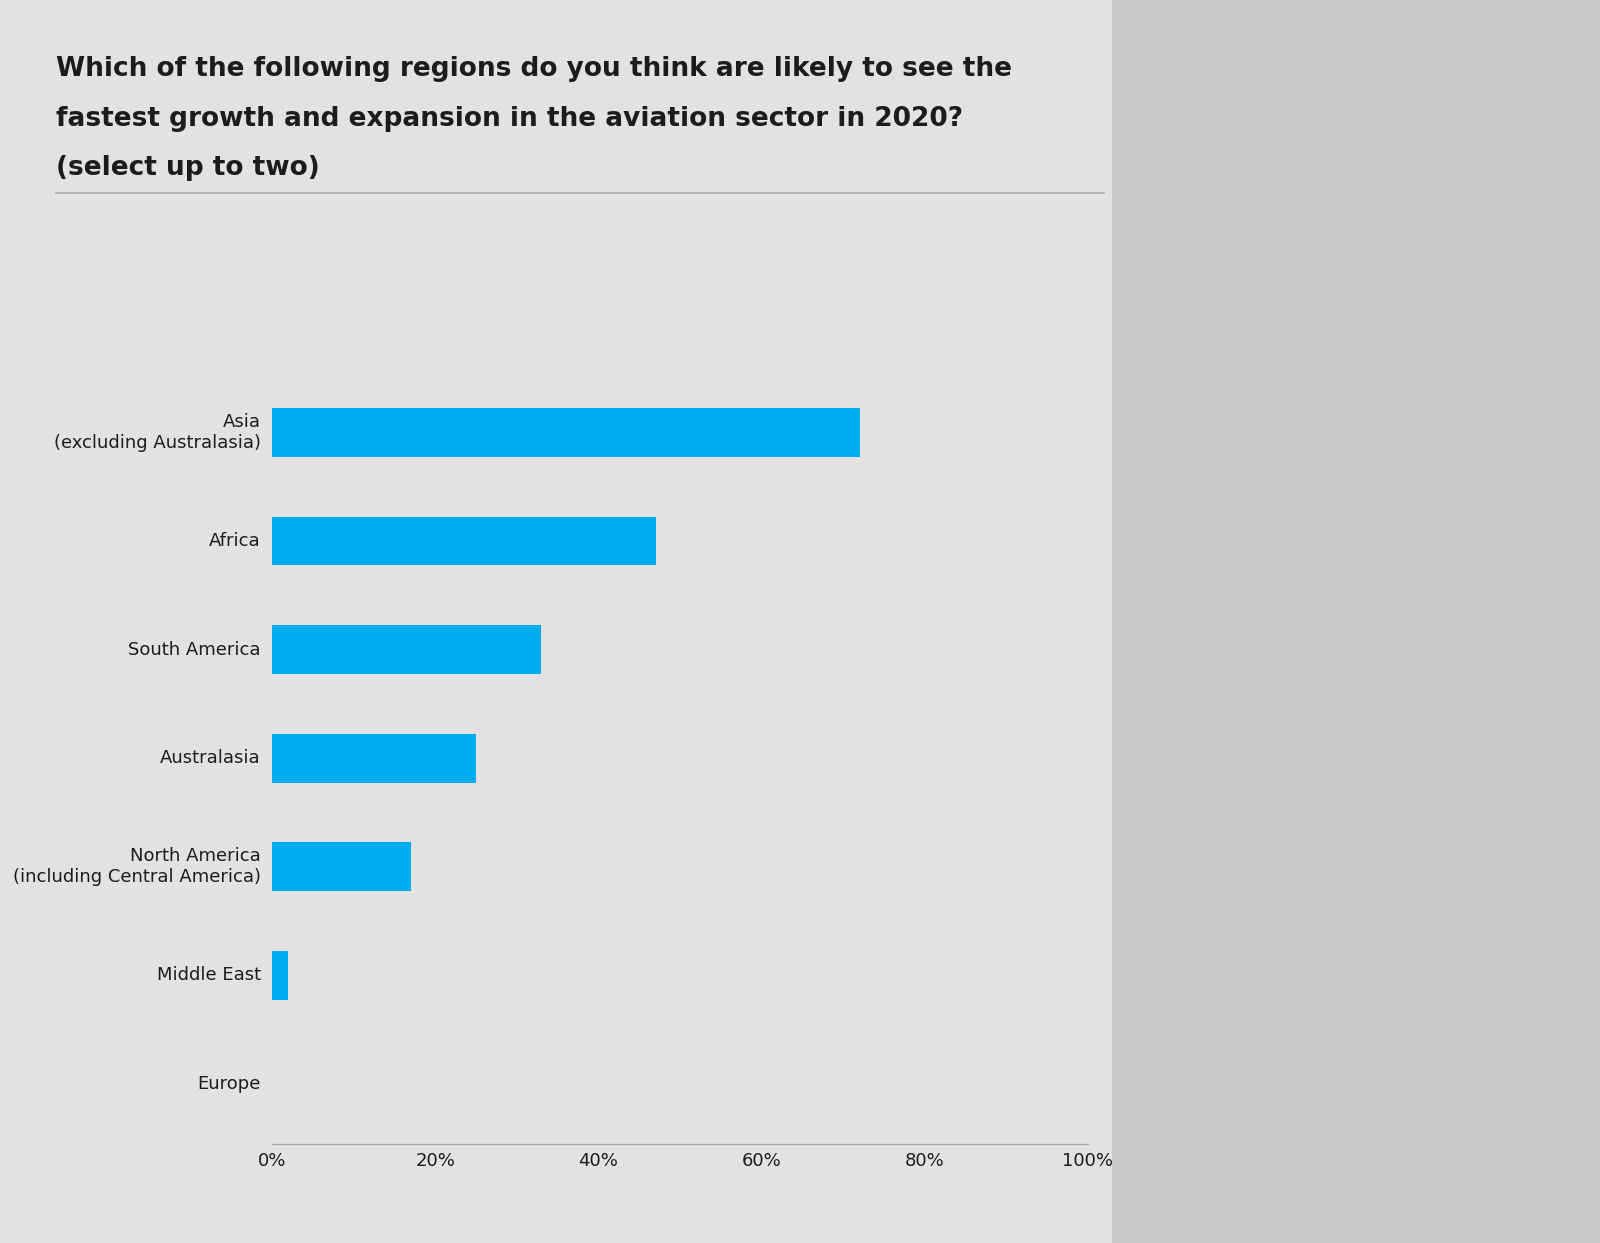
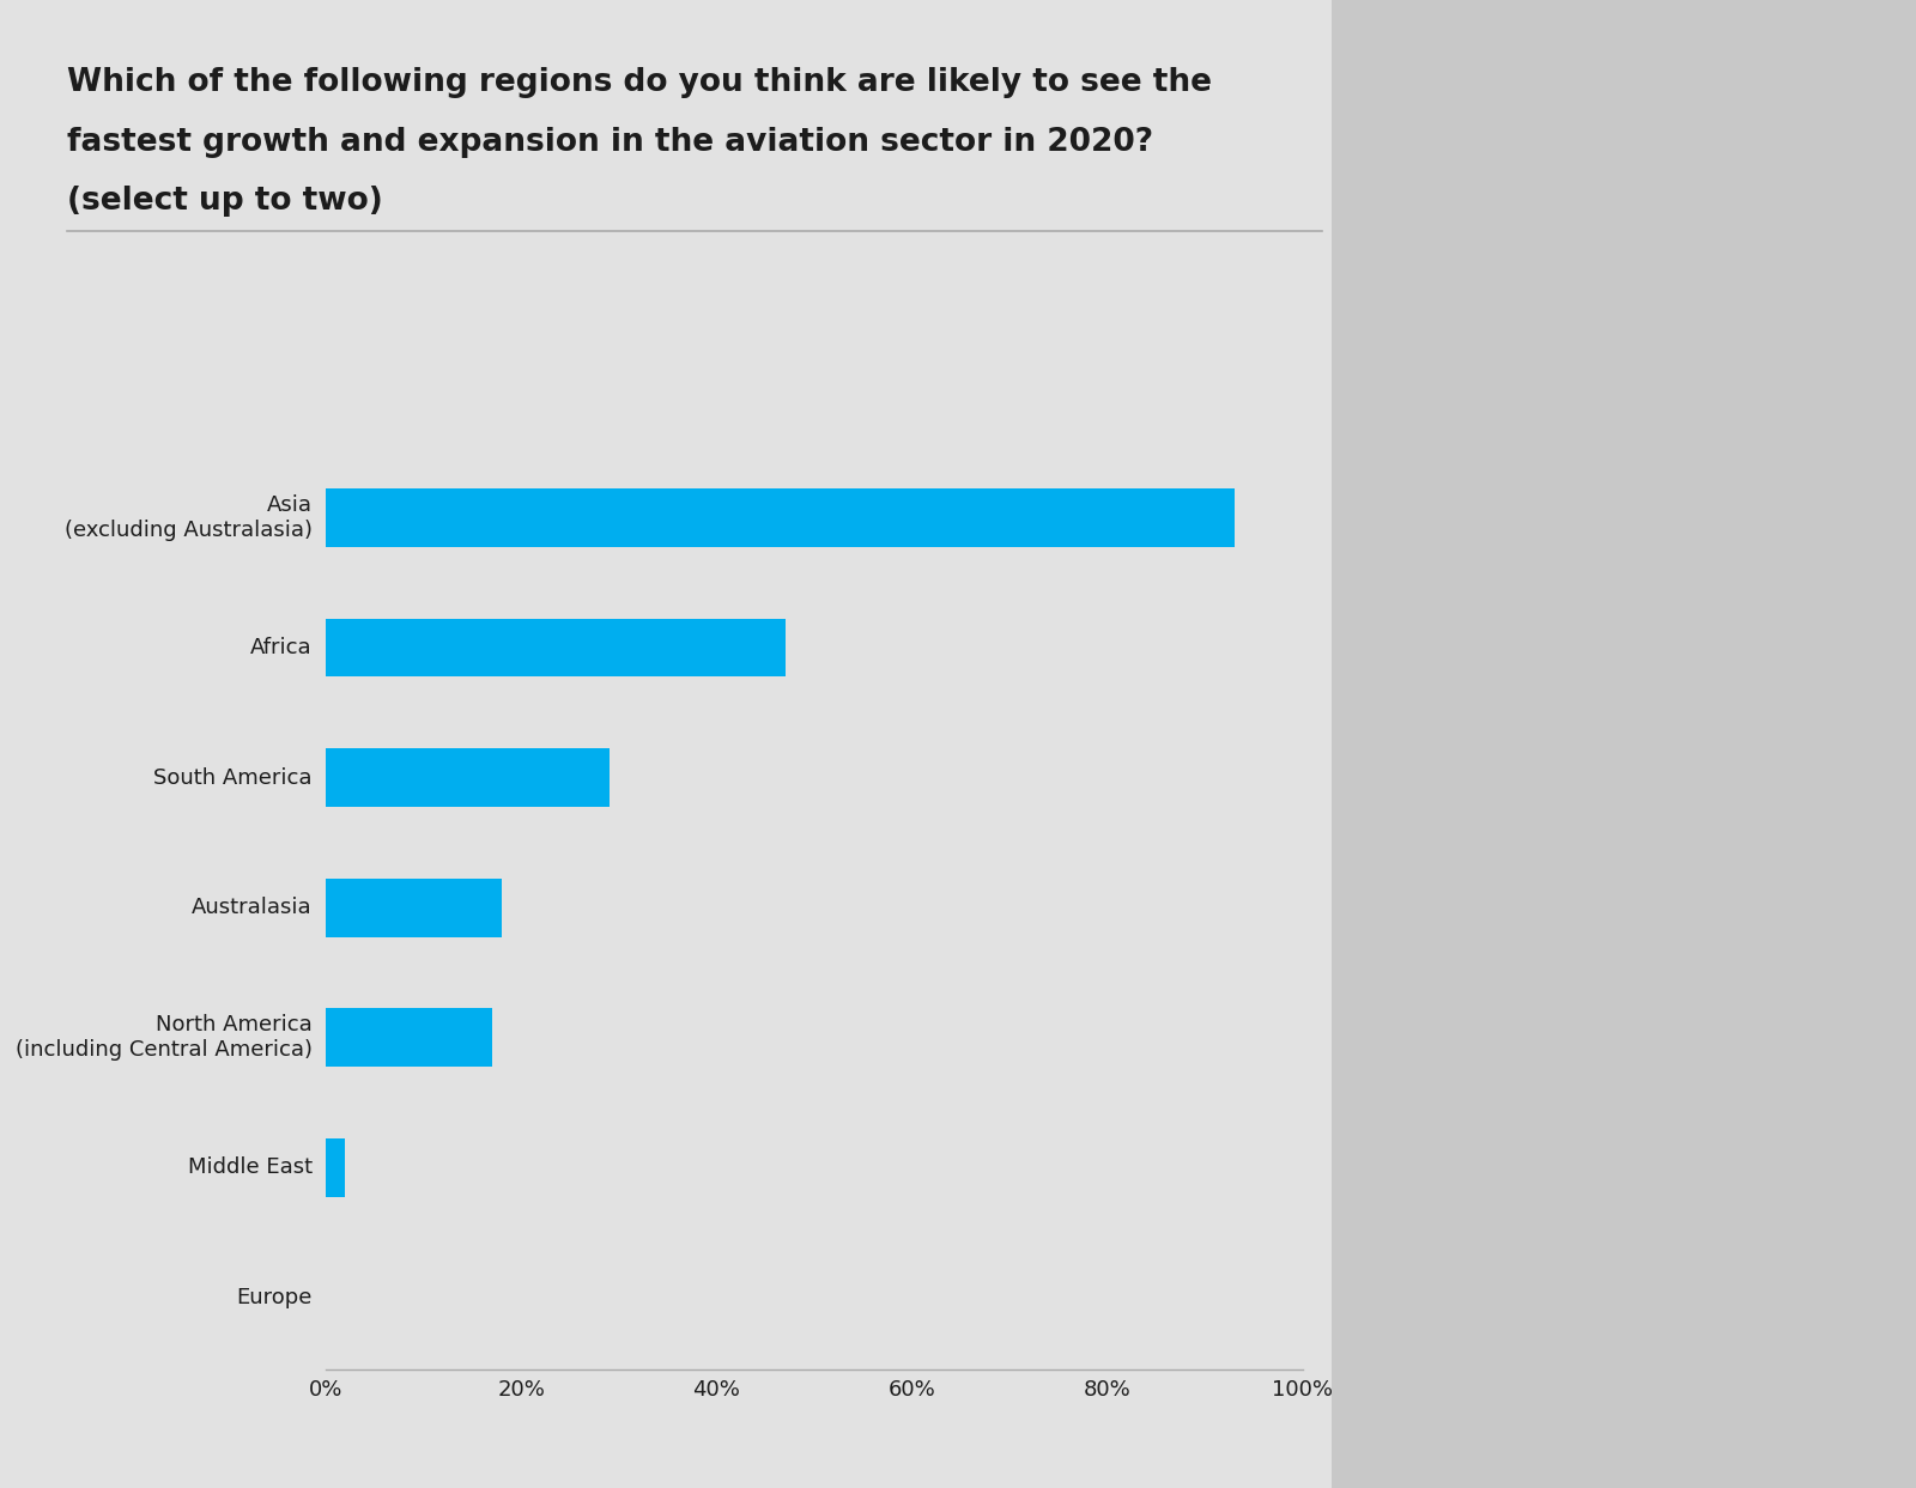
Asia (excluding Australasia): 72% -> 93%
South America: 33% -> 29%
Australasia: 25% -> 18%
